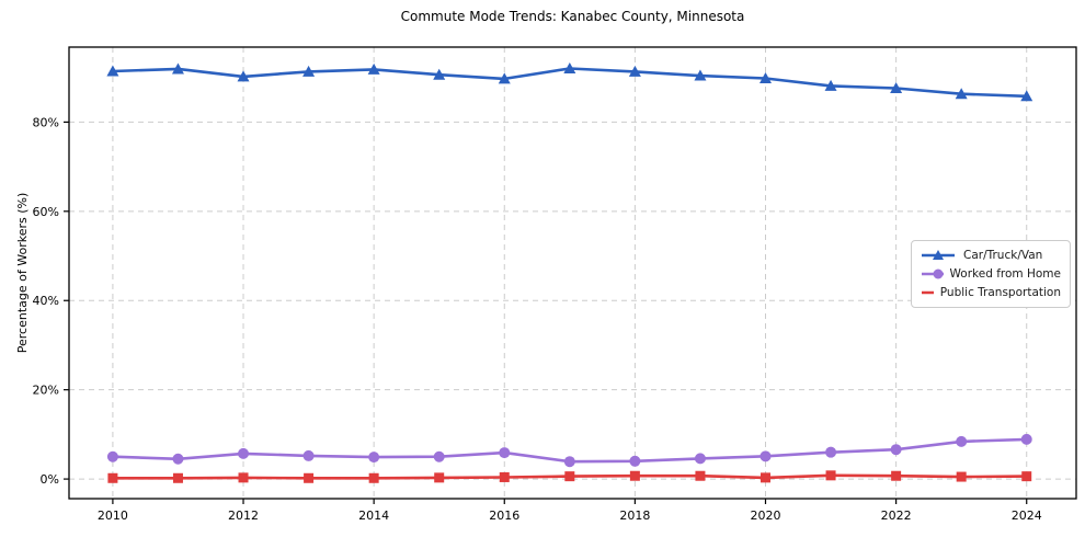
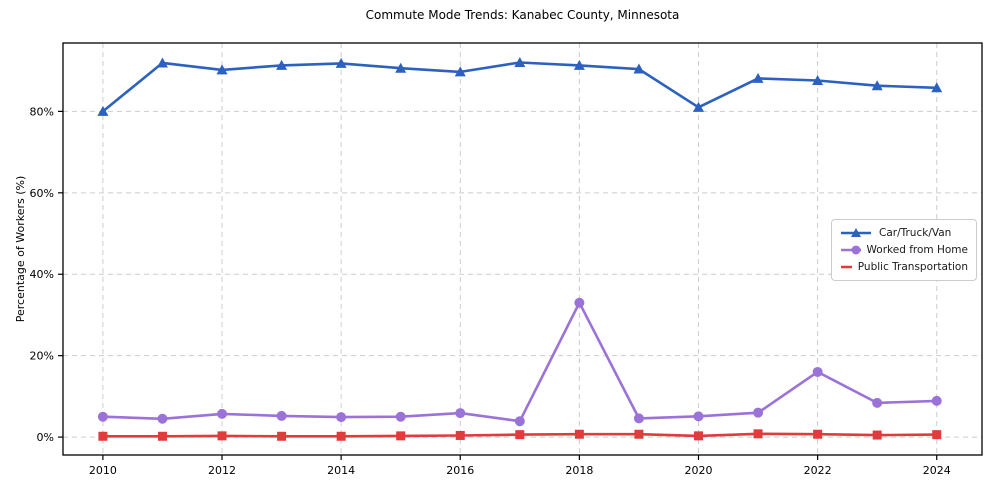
Car/Truck/Van/2010: 91% -> 80%
Worked from Home/2018: 4% -> 33%
Car/Truck/Van/2020: 90% -> 81%
Worked from Home/2022: 7% -> 16%
